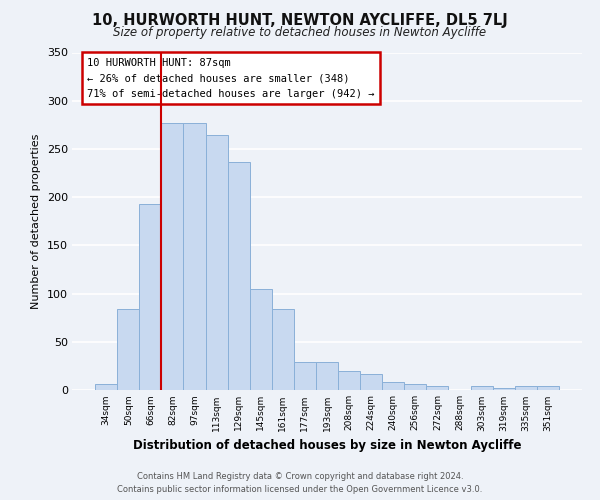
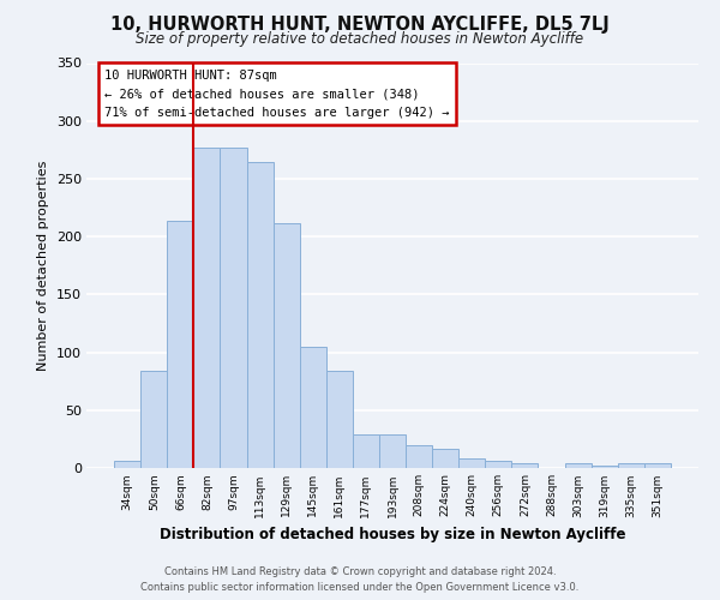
66sqm: 193 -> 214
129sqm: 236 -> 212
